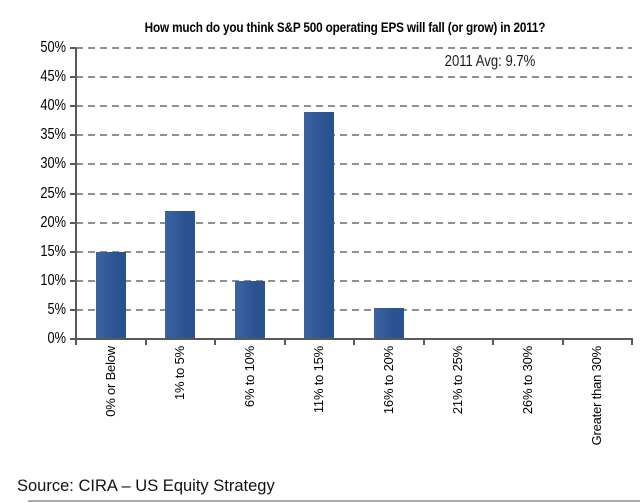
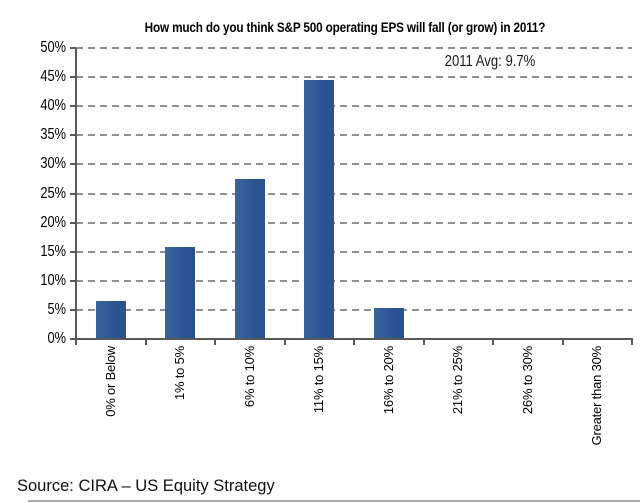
0% or Below: 15% -> 6%
1% to 5%: 22% -> 16%
6% to 10%: 10% -> 28%
11% to 15%: 39% -> 44%
